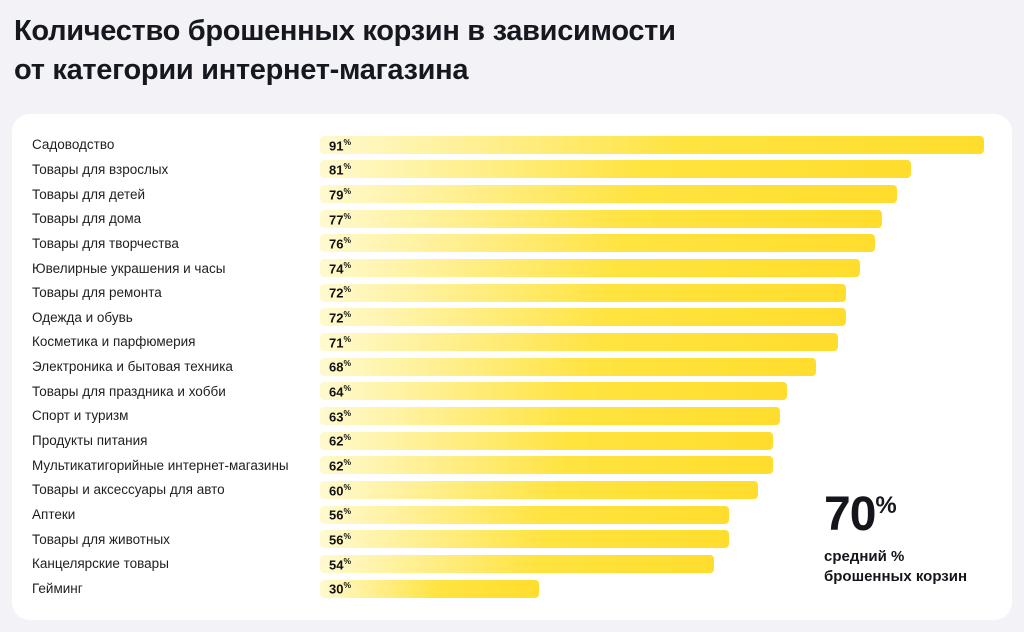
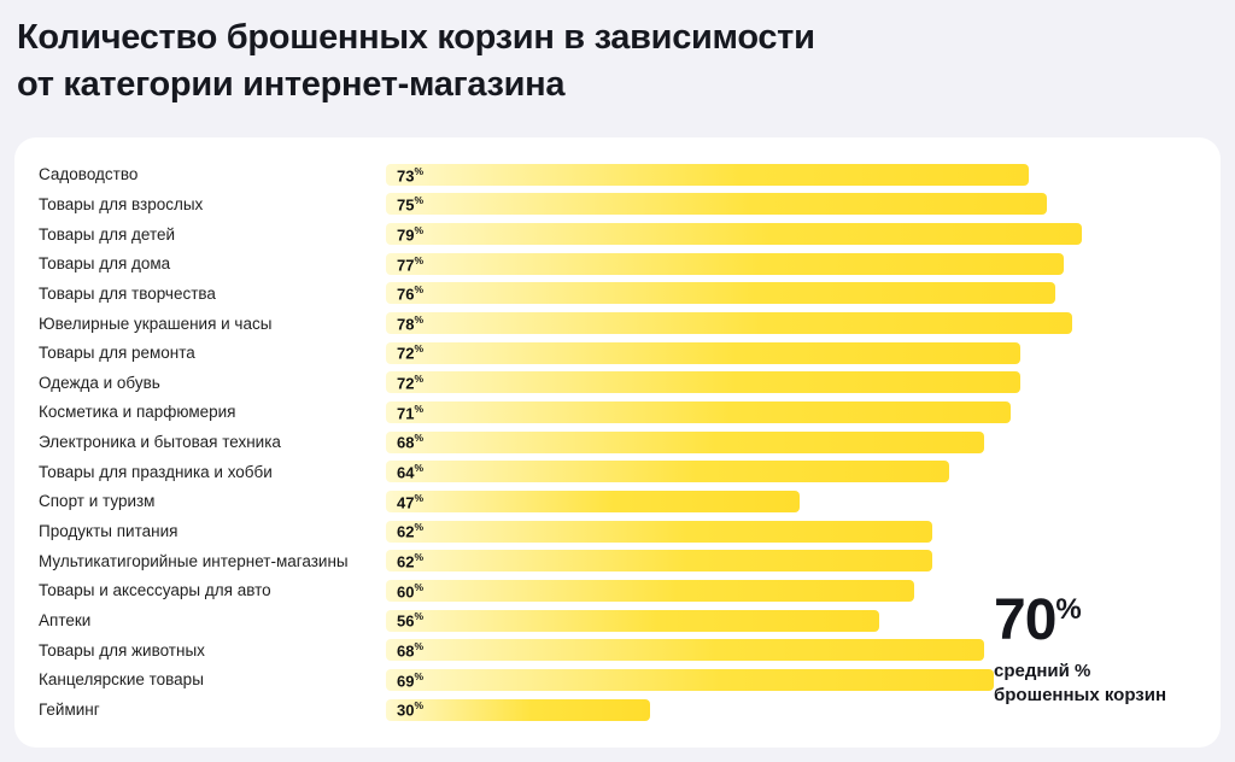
Садоводство: 91 -> 73
Товары для взрослых: 81 -> 75
Ювелирные украшения и часы: 74 -> 78
Спорт и туризм: 63 -> 47
Товары для животных: 56 -> 68
Канцелярские товары: 54 -> 69
